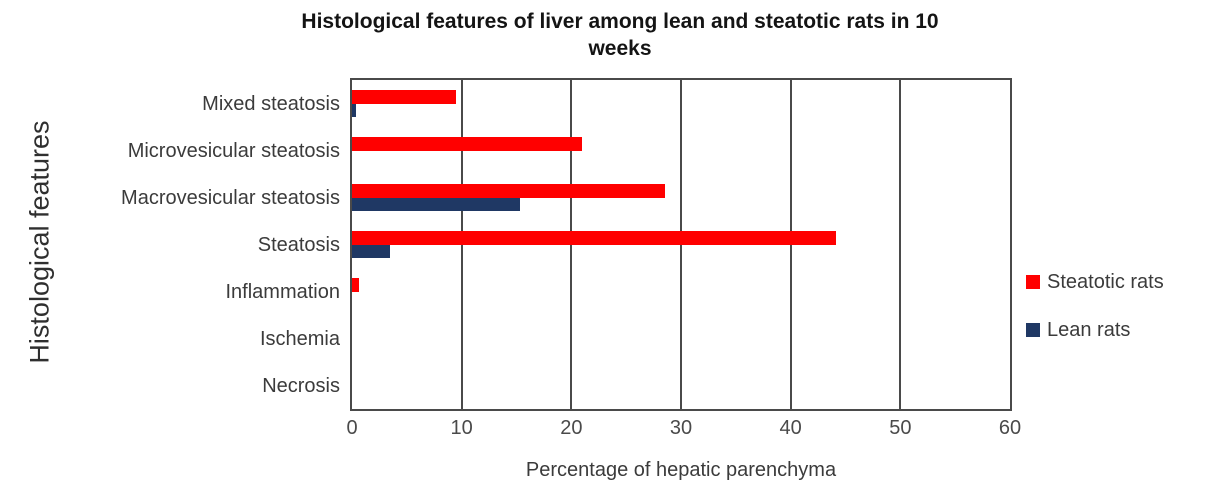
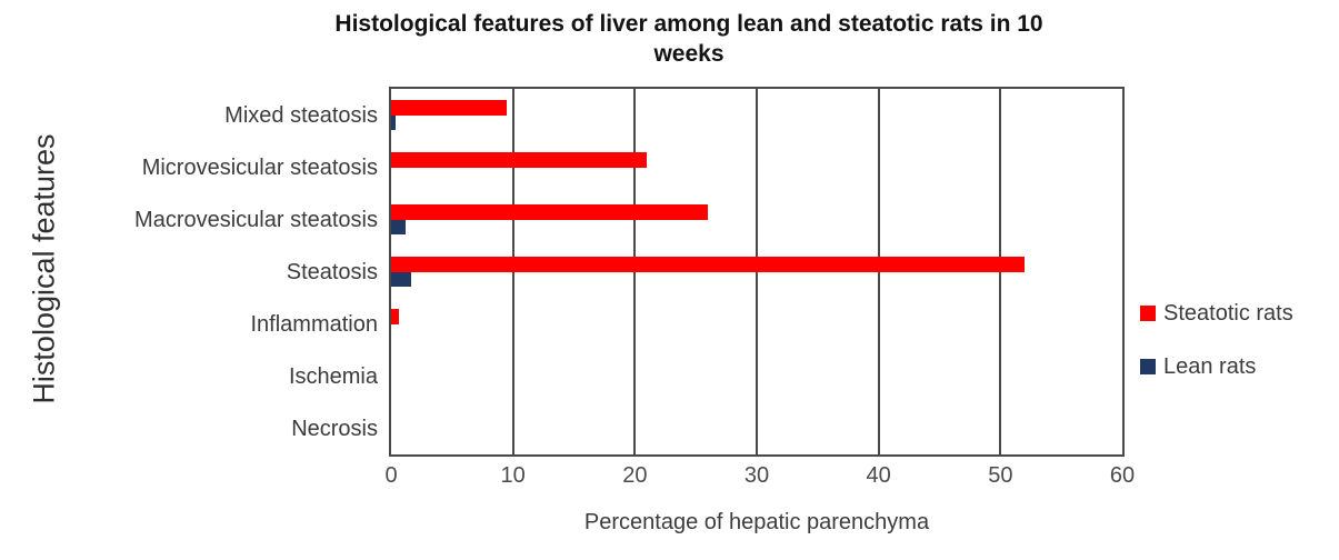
Steatotic rats/Macrovesicular steatosis: 28.5 -> 26.0
Lean rats/Macrovesicular steatosis: 15.3 -> 1.2
Steatotic rats/Steatosis: 44.1 -> 52.0
Lean rats/Steatosis: 3.5 -> 1.6
